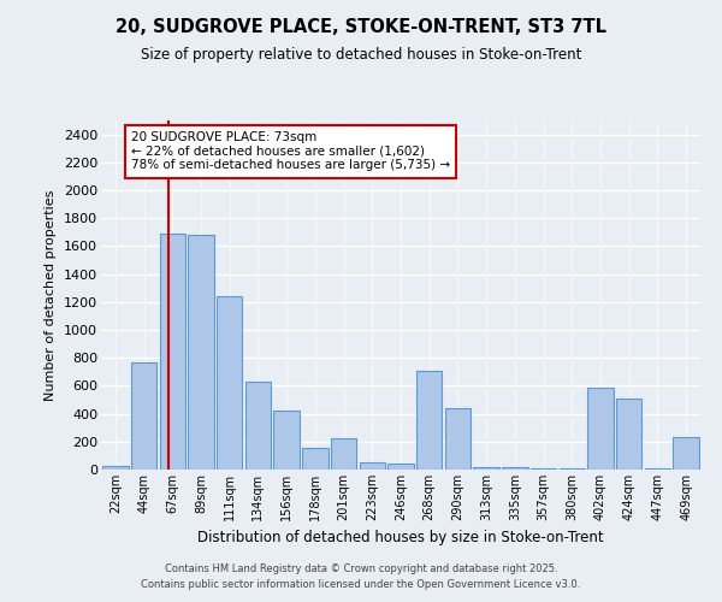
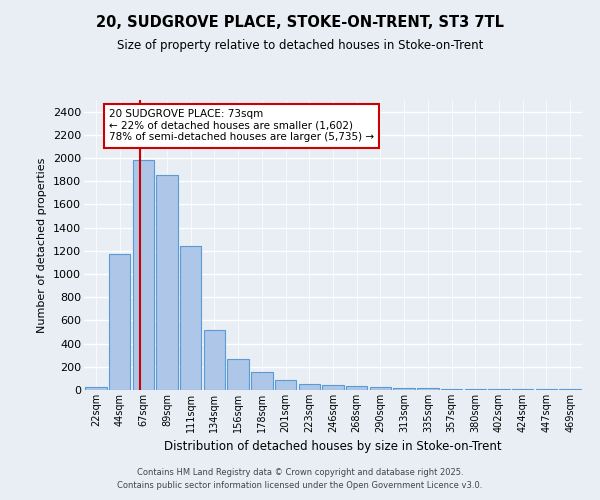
44sqm: 770 -> 1170
67sqm: 1690 -> 1980
89sqm: 1680 -> 1850
134sqm: 630 -> 520
156sqm: 420 -> 270
201sqm: 220 -> 90
268sqm: 710 -> 40
290sqm: 440 -> 20
402sqm: 590 -> 0
424sqm: 510 -> 0
469sqm: 230 -> 0
